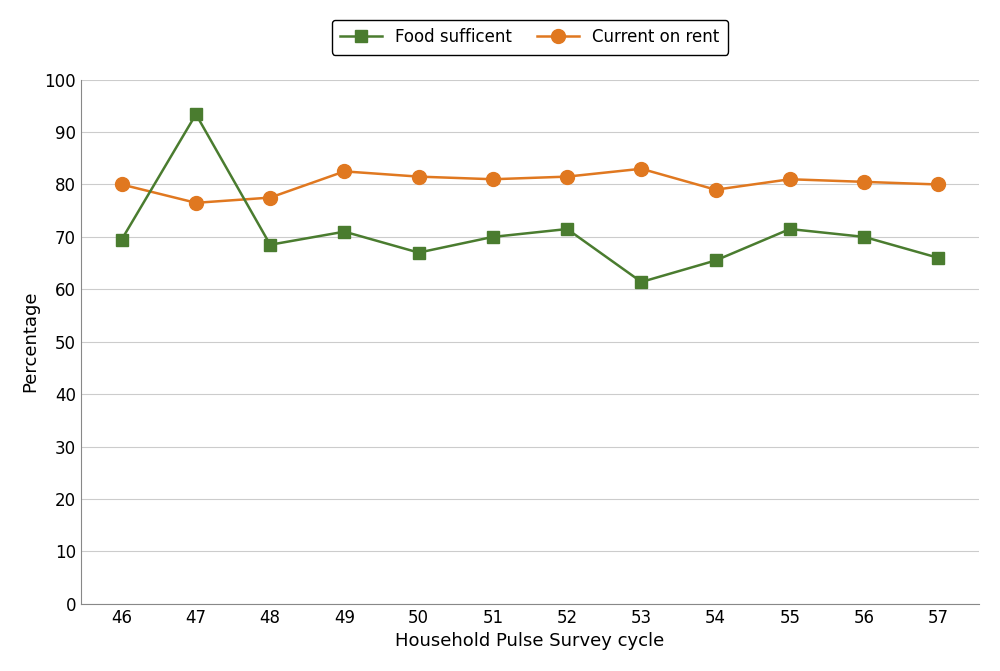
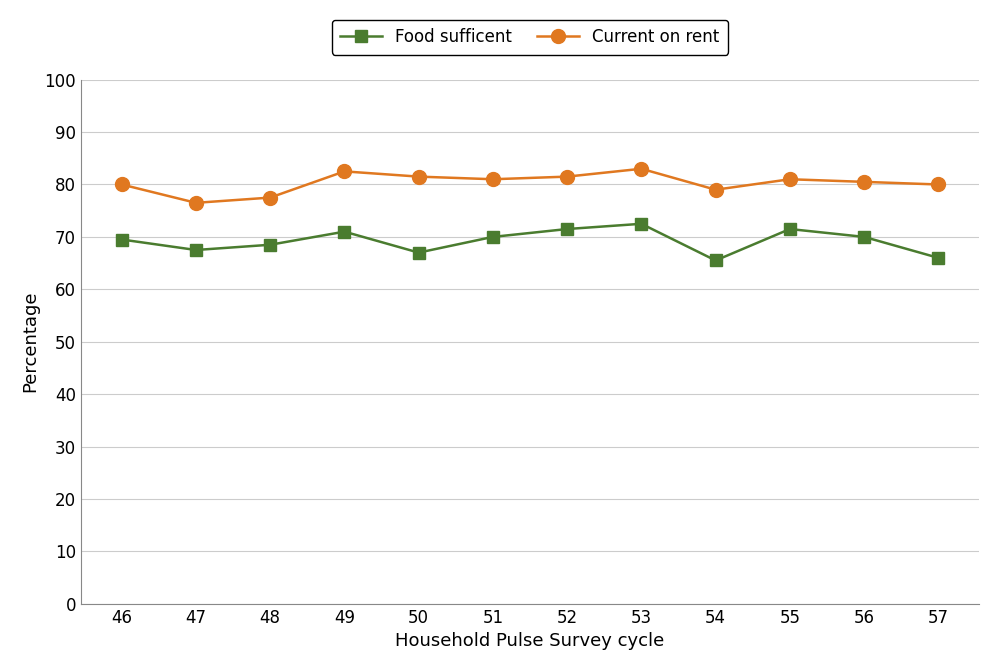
Food sufficent/47: 93.4 -> 67.5
Food sufficent/53: 61.4 -> 72.5
